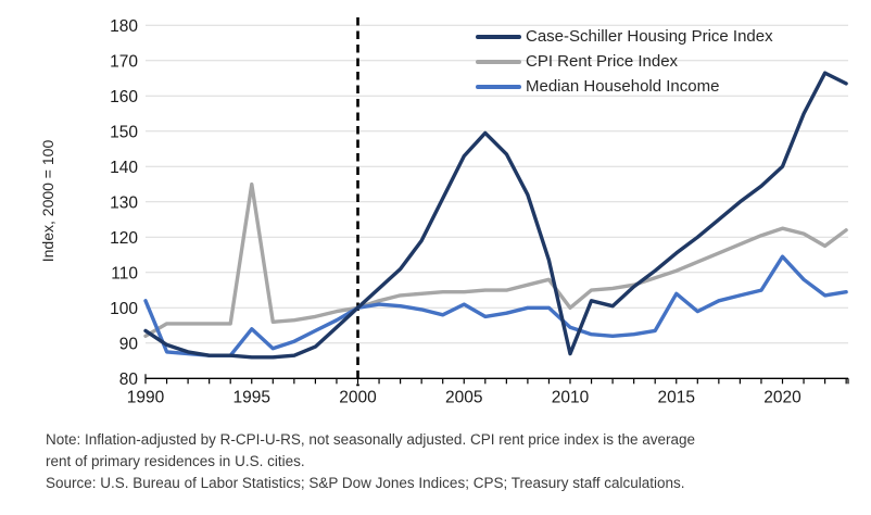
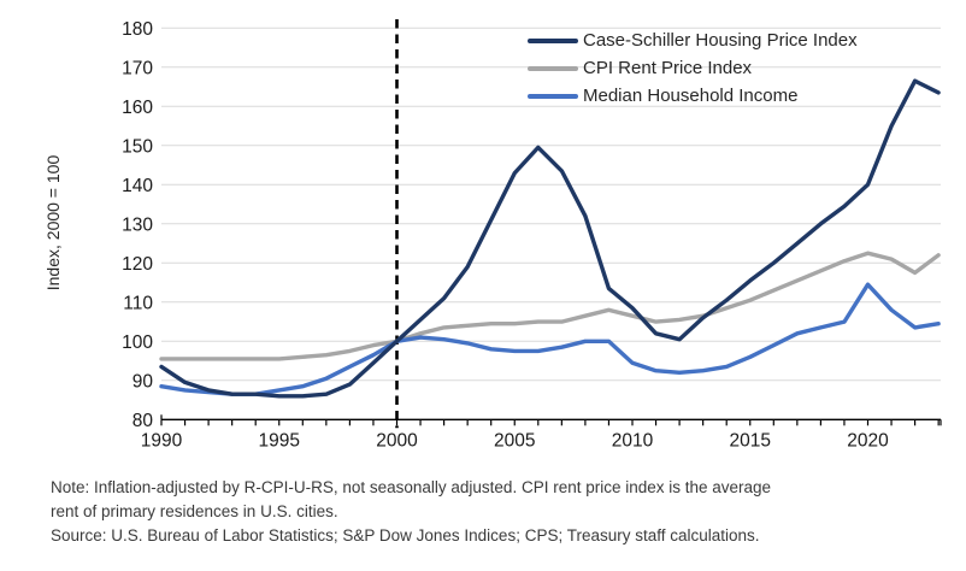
CPI Rent Price Index/1990: 92 -> 96
Median Household Income/1990: 102 -> 88
CPI Rent Price Index/1995: 135 -> 96
Median Household Income/1995: 94 -> 88
Median Household Income/2005: 101 -> 98
Case-Schiller Housing Price Index/2010: 87 -> 108
CPI Rent Price Index/2010: 100 -> 106
Median Household Income/2015: 104 -> 96
